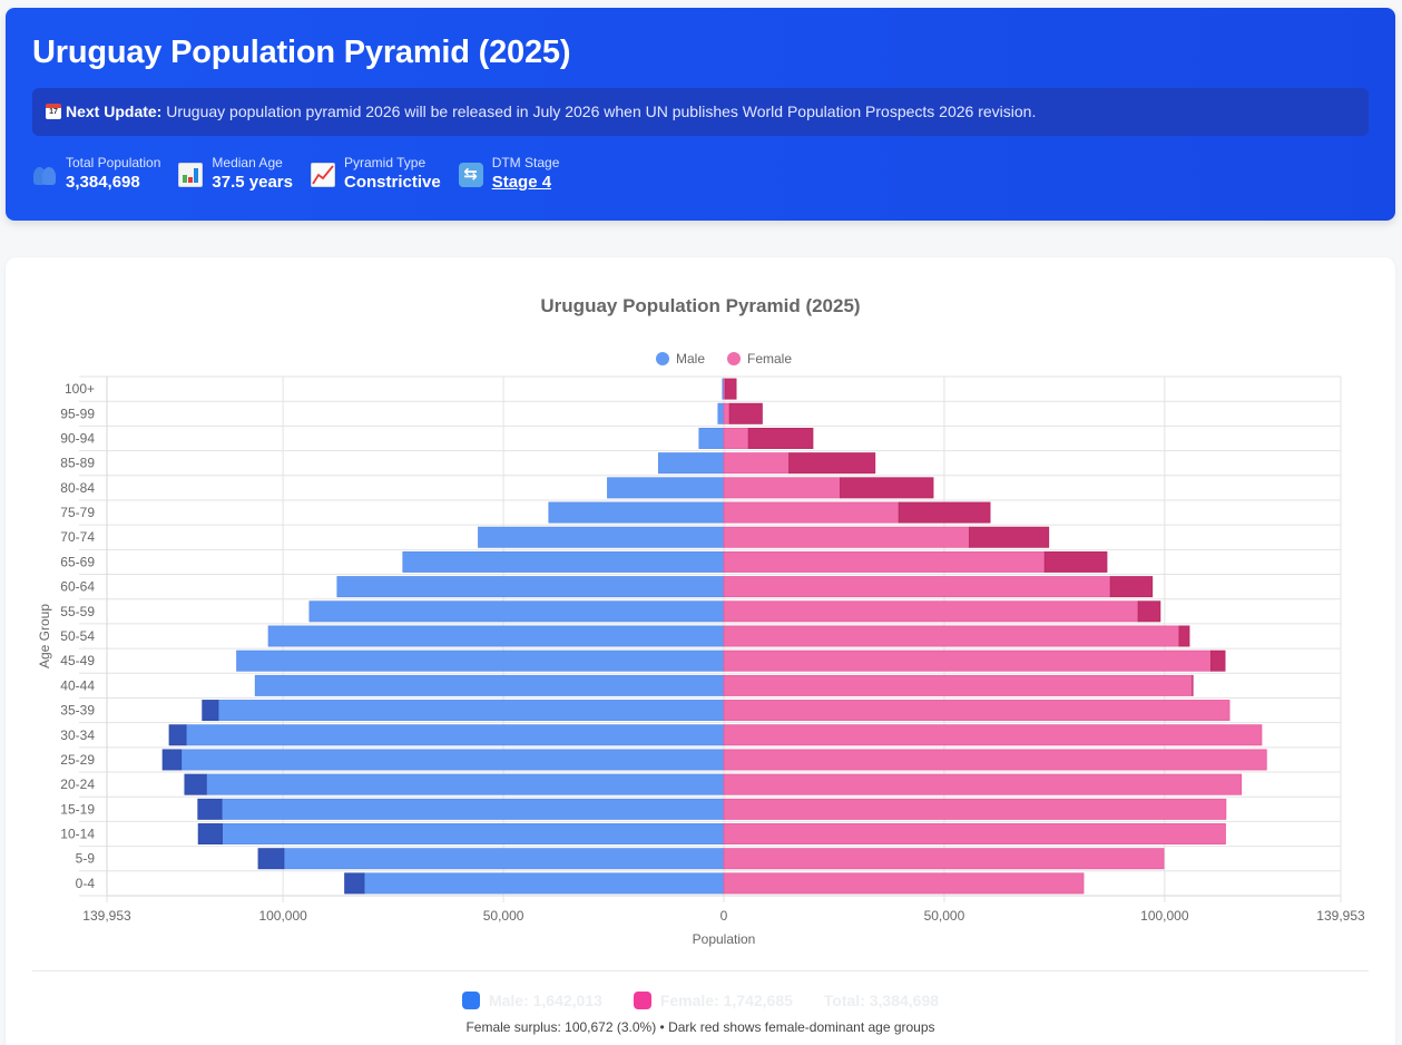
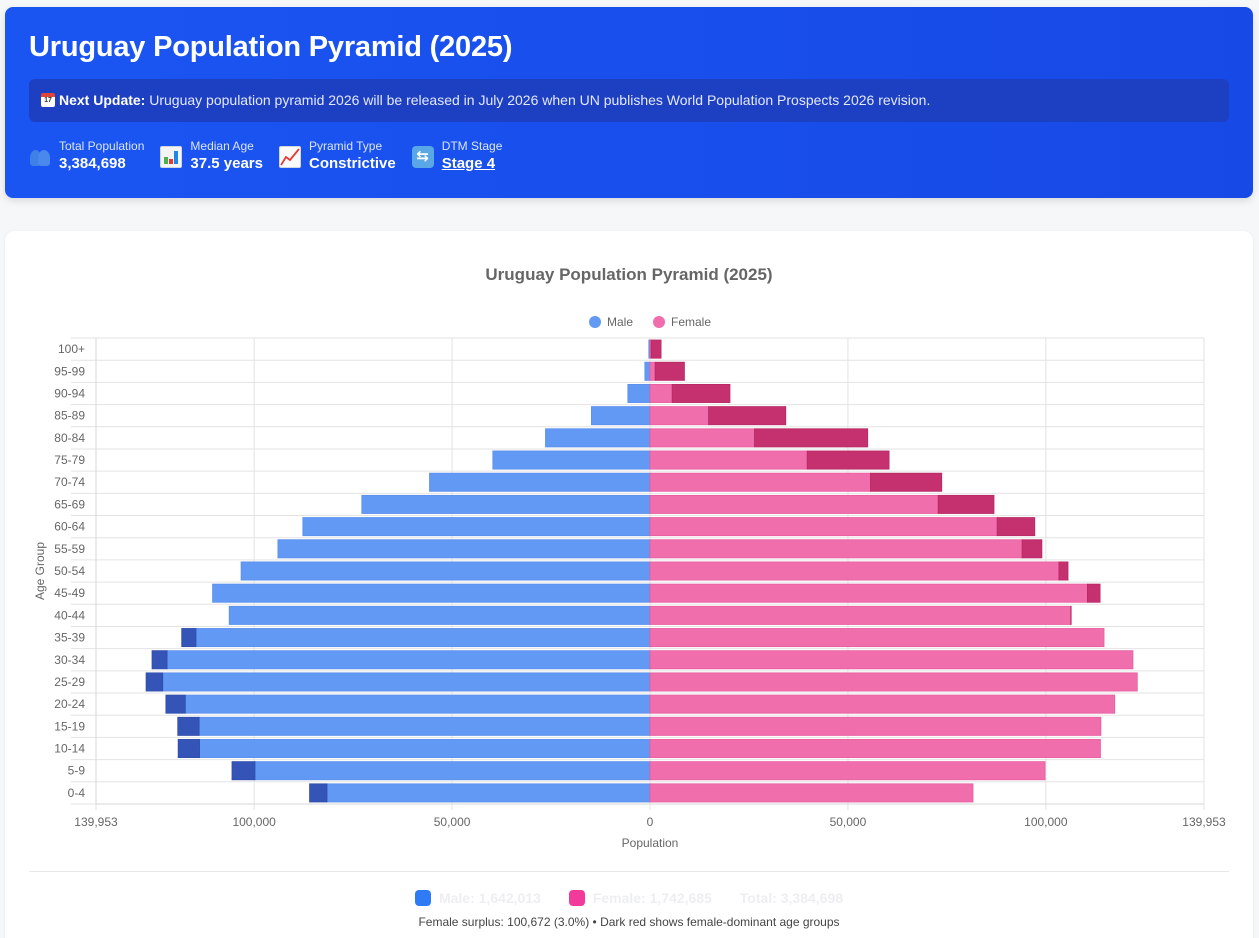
Female/80-84: 48000 -> 55000
